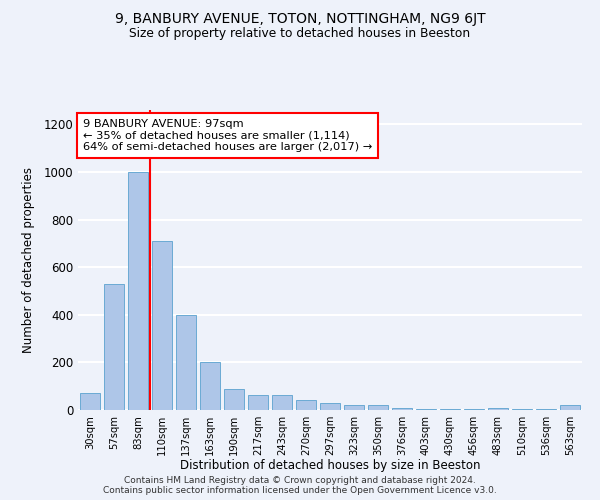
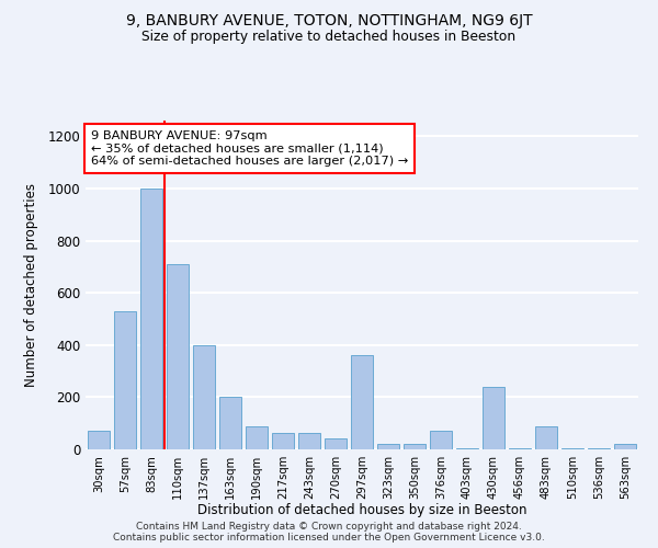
297sqm: 30 -> 360
376sqm: 10 -> 70
430sqm: 5 -> 240
483sqm: 10 -> 90
